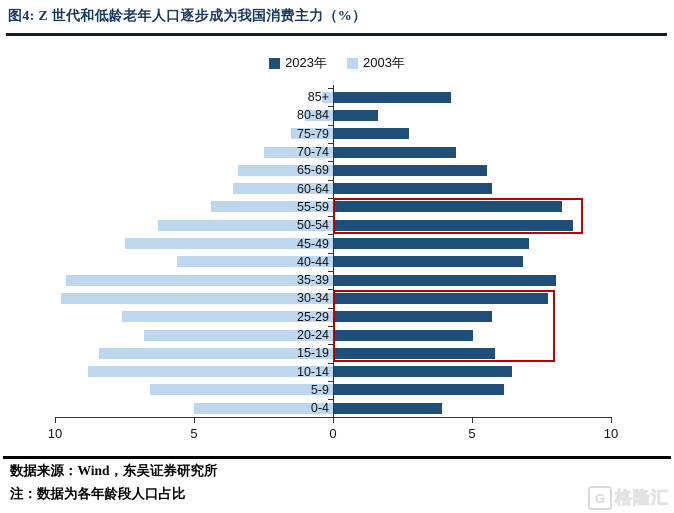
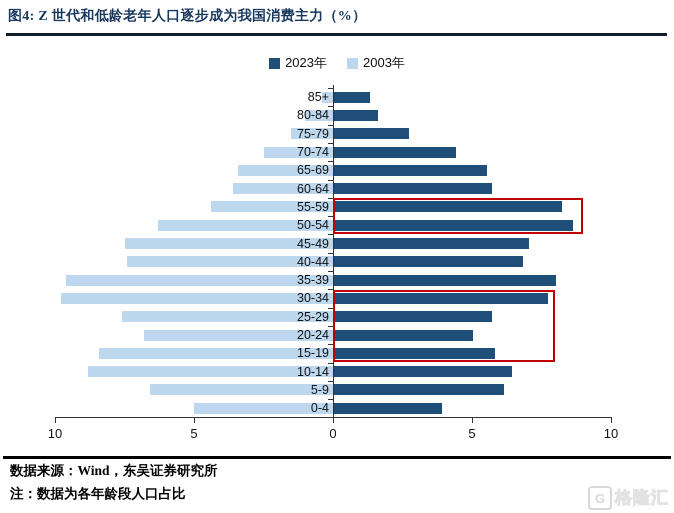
2023年/85+: 4.2 -> 1.3
2003年/40-44: 5.6 -> 7.4
